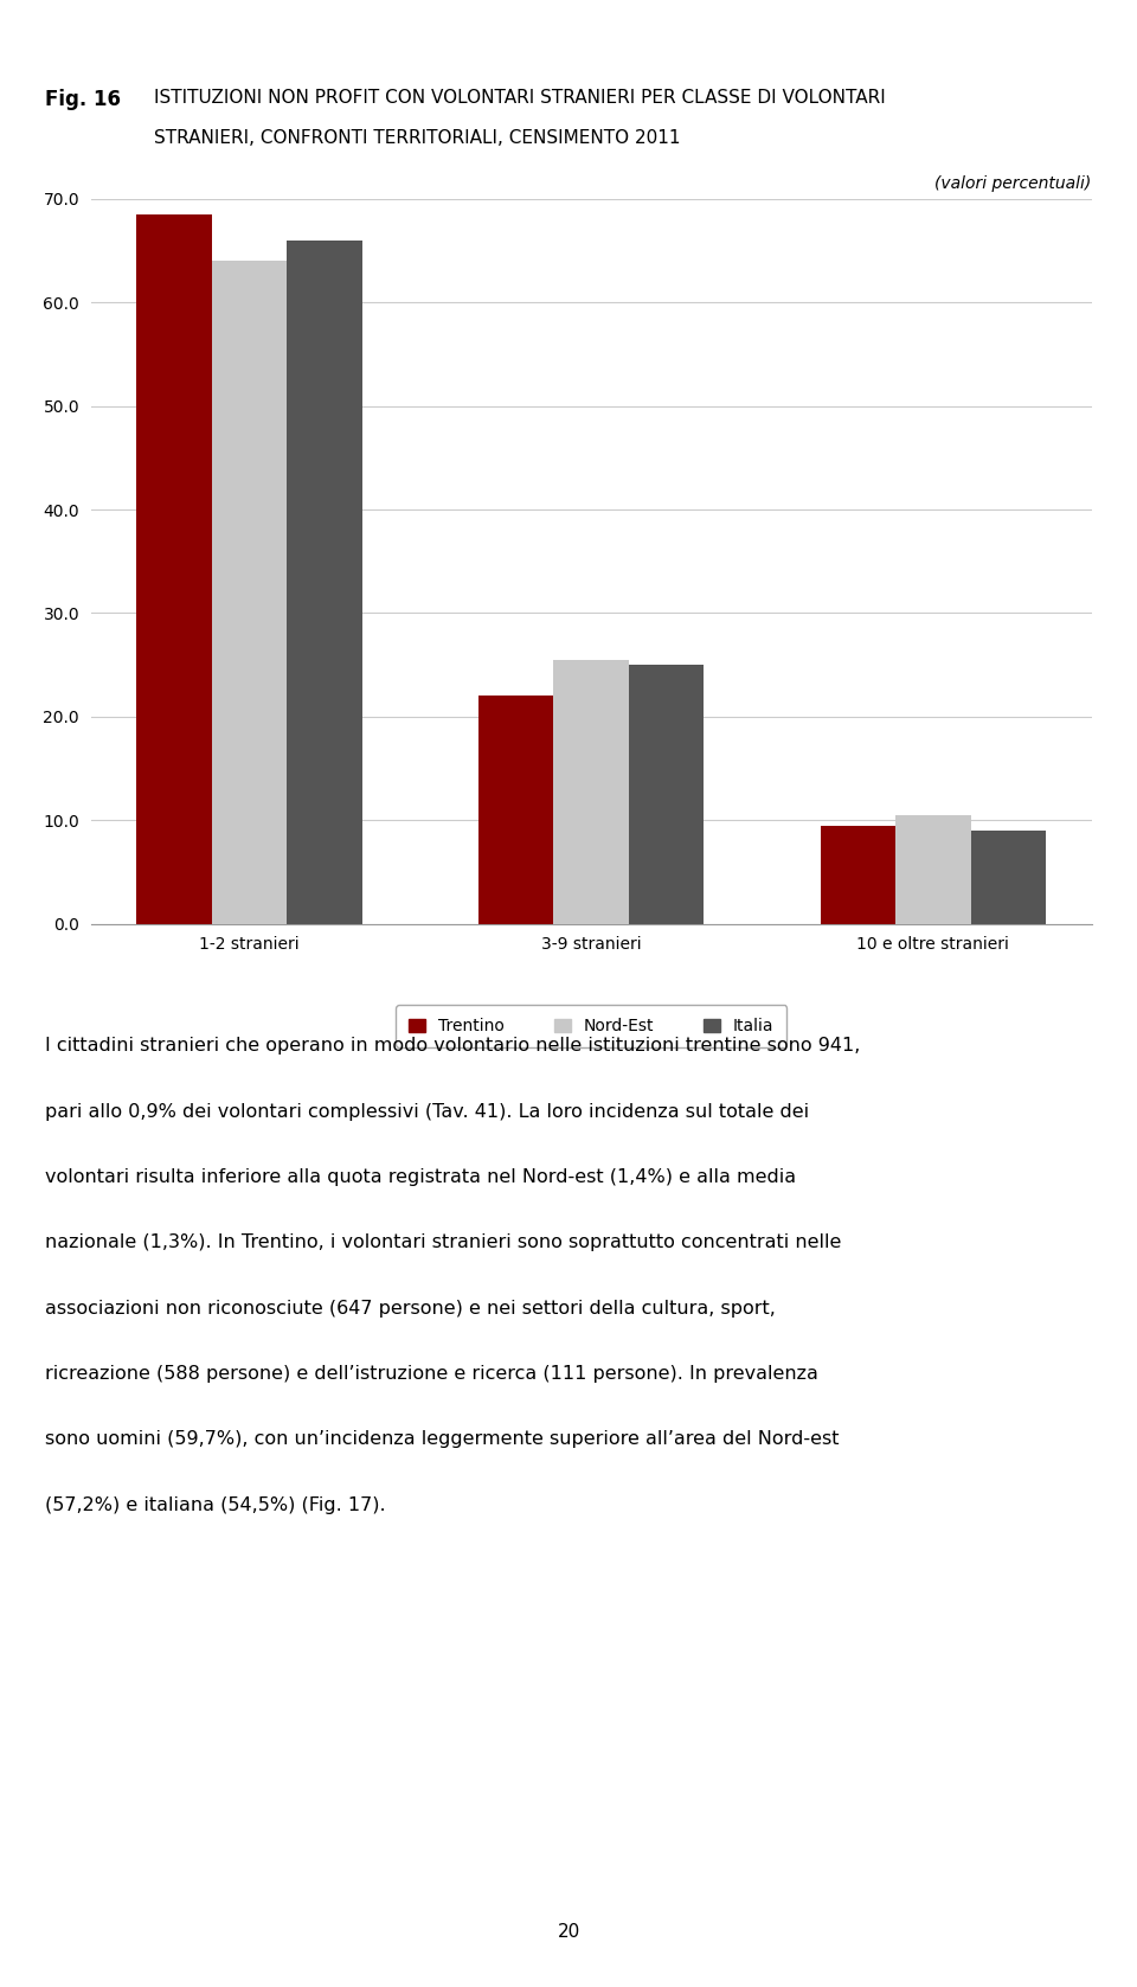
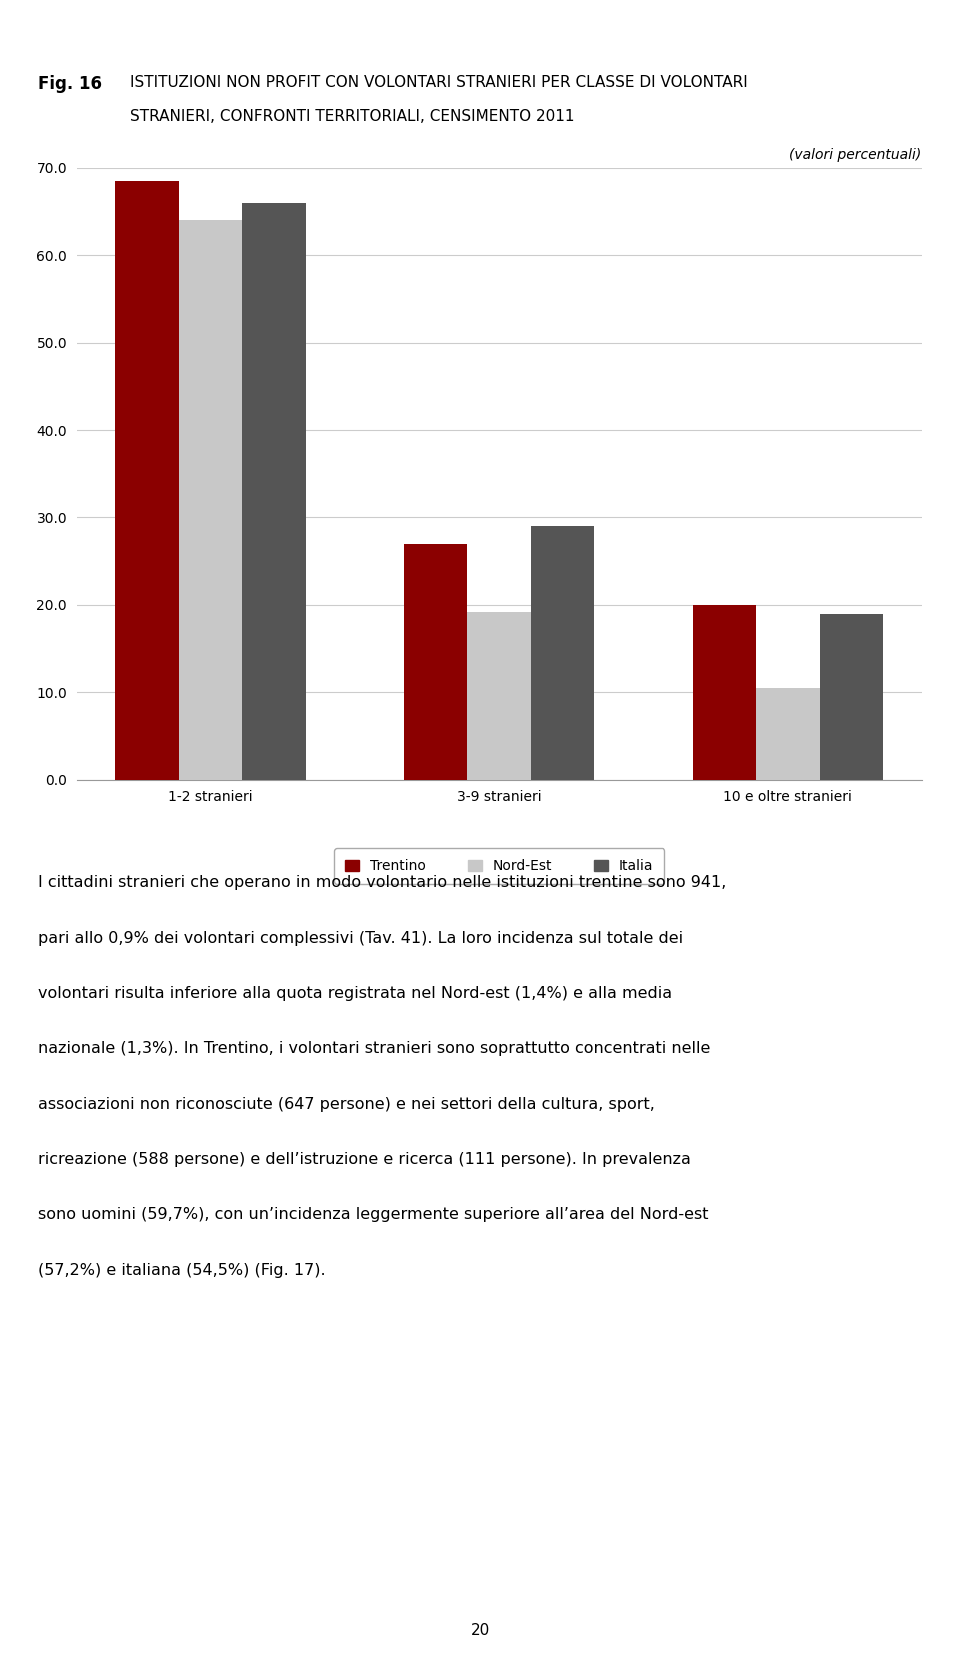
Trentino/3-9 stranieri: 22.0 -> 27.0
Nord-Est/3-9 stranieri: 25.5 -> 19.2
Italia/3-9 stranieri: 25 -> 29
Trentino/10 e oltre stranieri: 9.5 -> 20.0
Italia/10 e oltre stranieri: 9 -> 19
